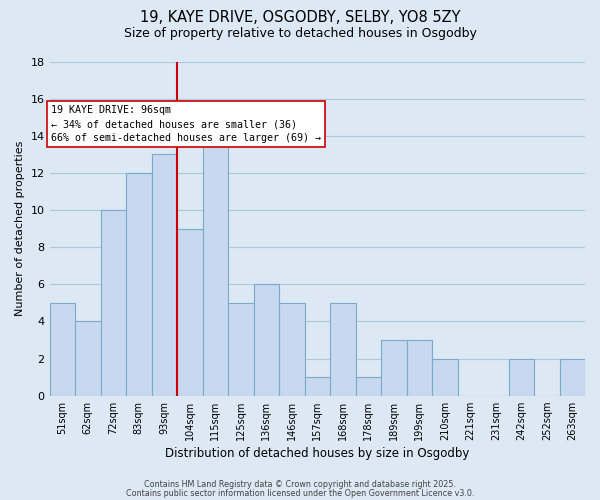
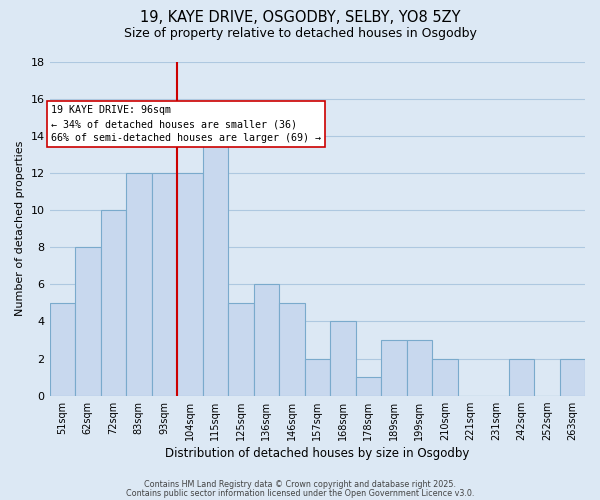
62sqm: 4 -> 8
93sqm: 13 -> 12
104sqm: 9 -> 12
157sqm: 1 -> 2
168sqm: 5 -> 4
